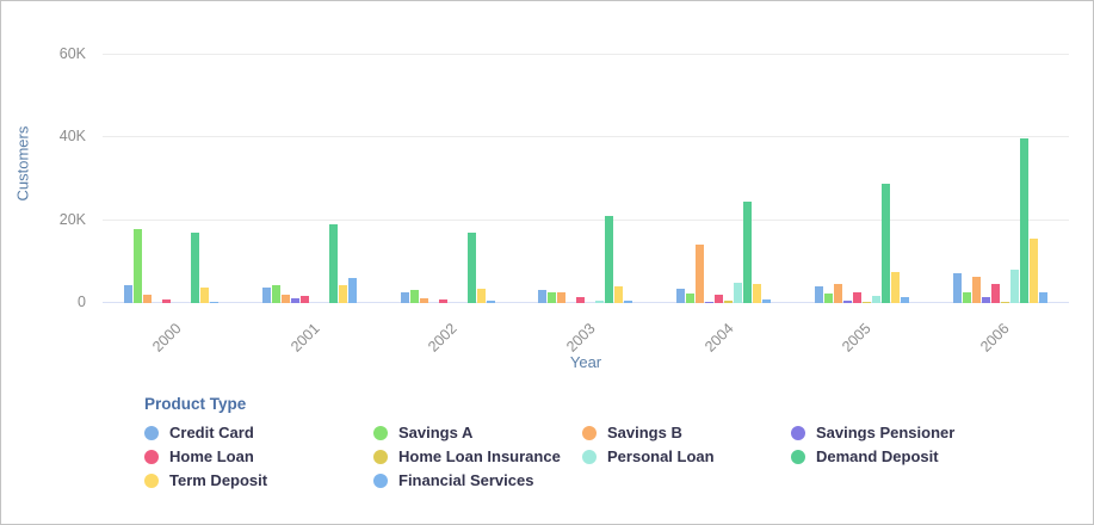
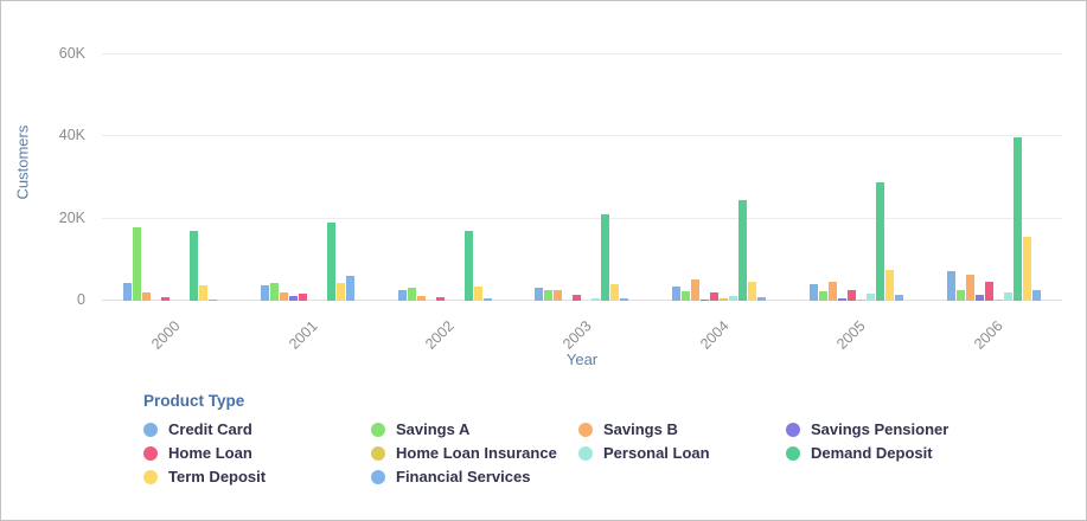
Savings B/2004: 14K -> 5K
Personal Loan/2004: 5K -> 1K
Personal Loan/2006: 8K -> 2K
